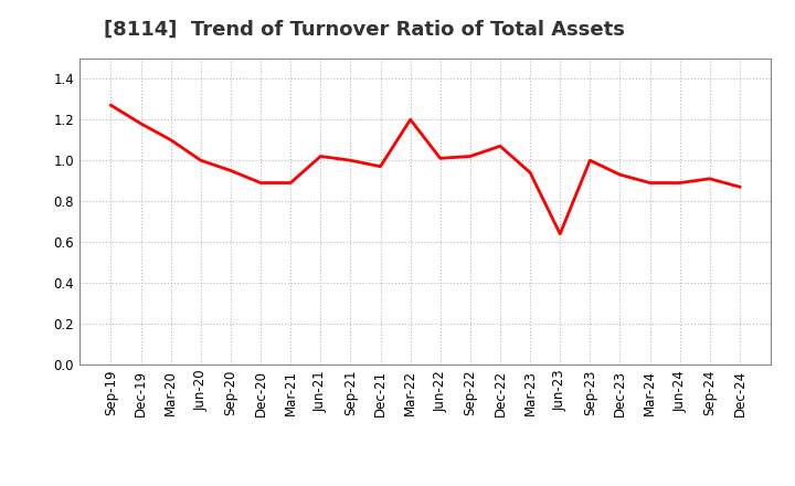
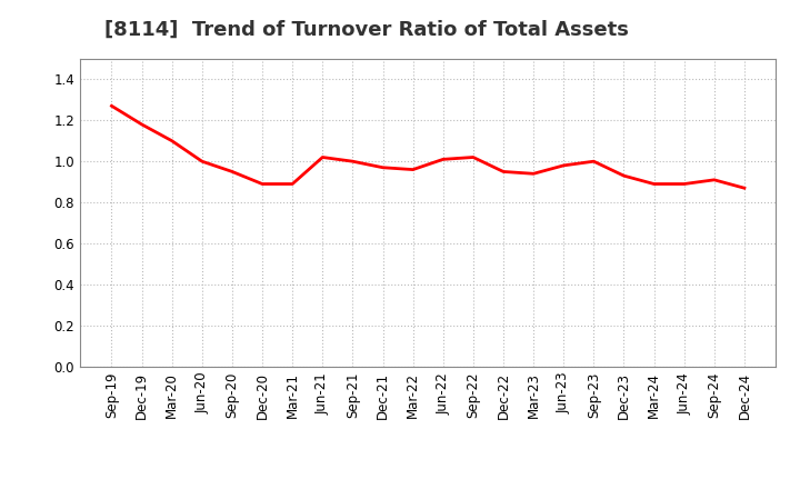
Mar-22: 1.20 -> 0.96
Dec-22: 1.07 -> 0.95
Jun-23: 0.64 -> 0.98
